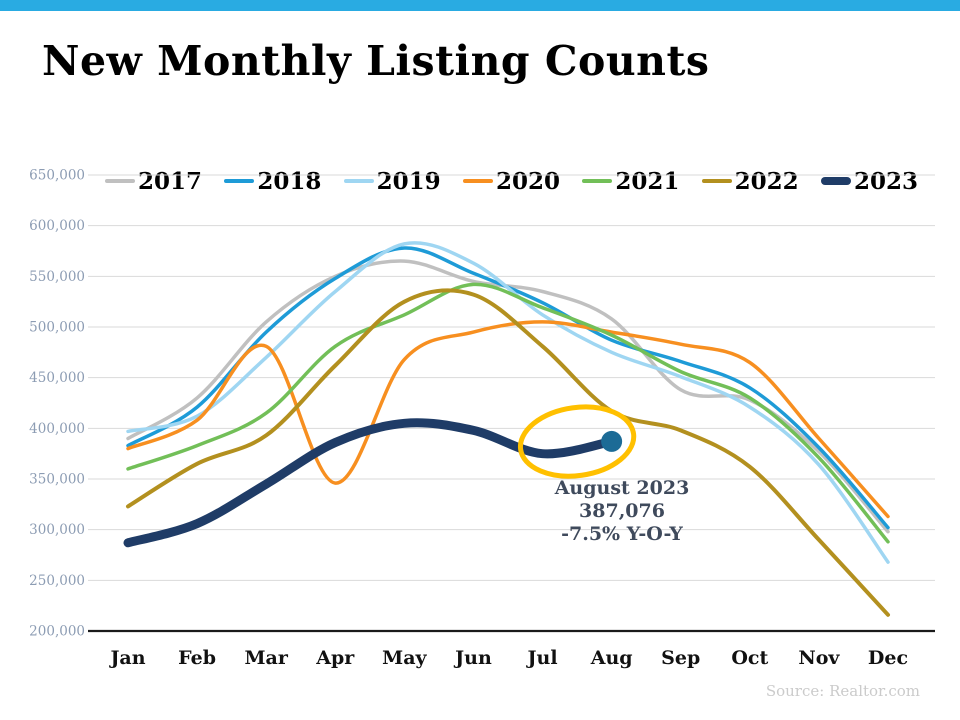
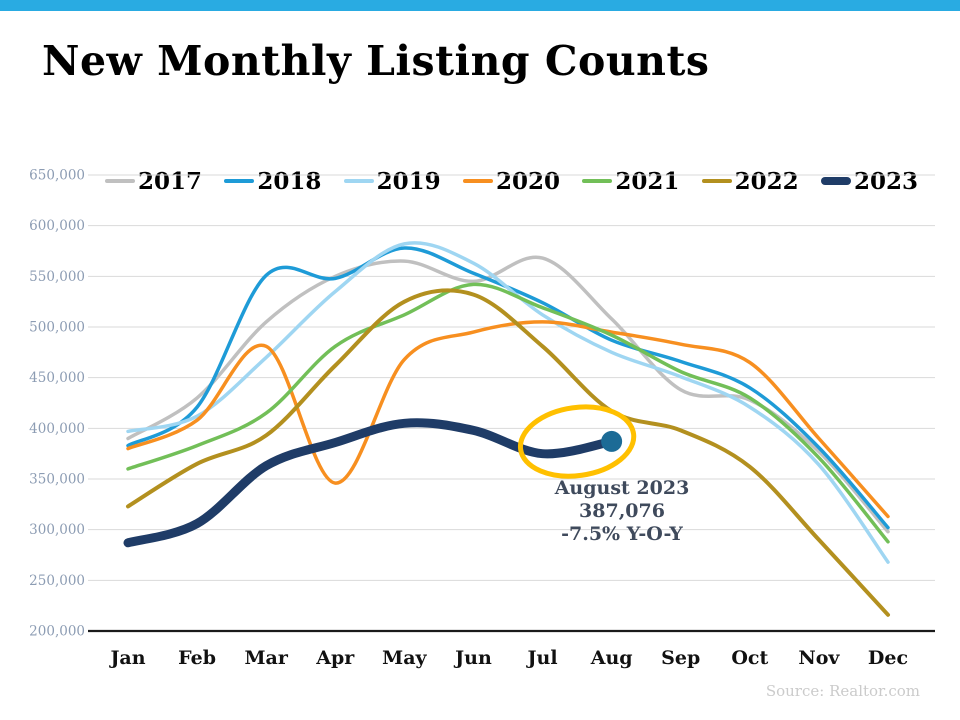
2018/Mar: 495000 -> 551000
2023/Mar: 345000 -> 363000
2017/Jul: 535000 -> 568000
